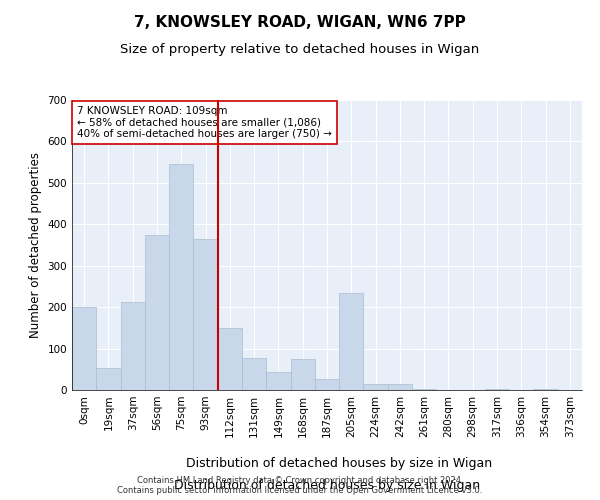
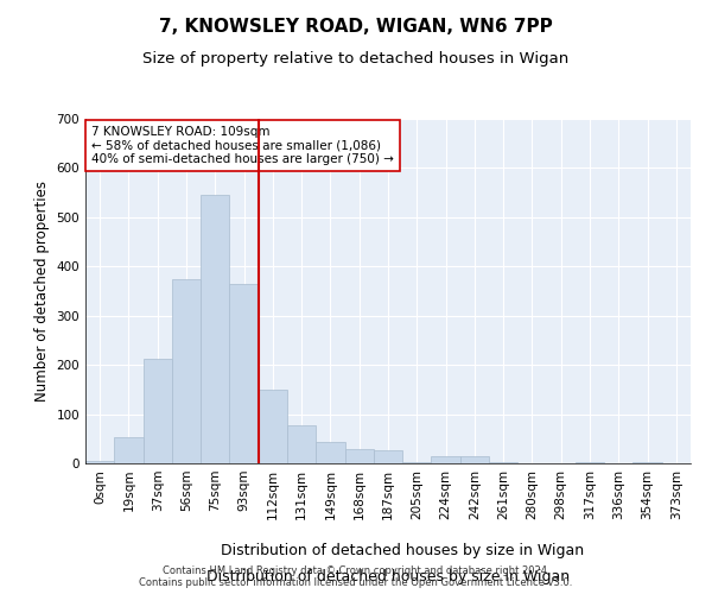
0sqm: 200 -> 5
168sqm: 75 -> 30
205sqm: 235 -> 3
